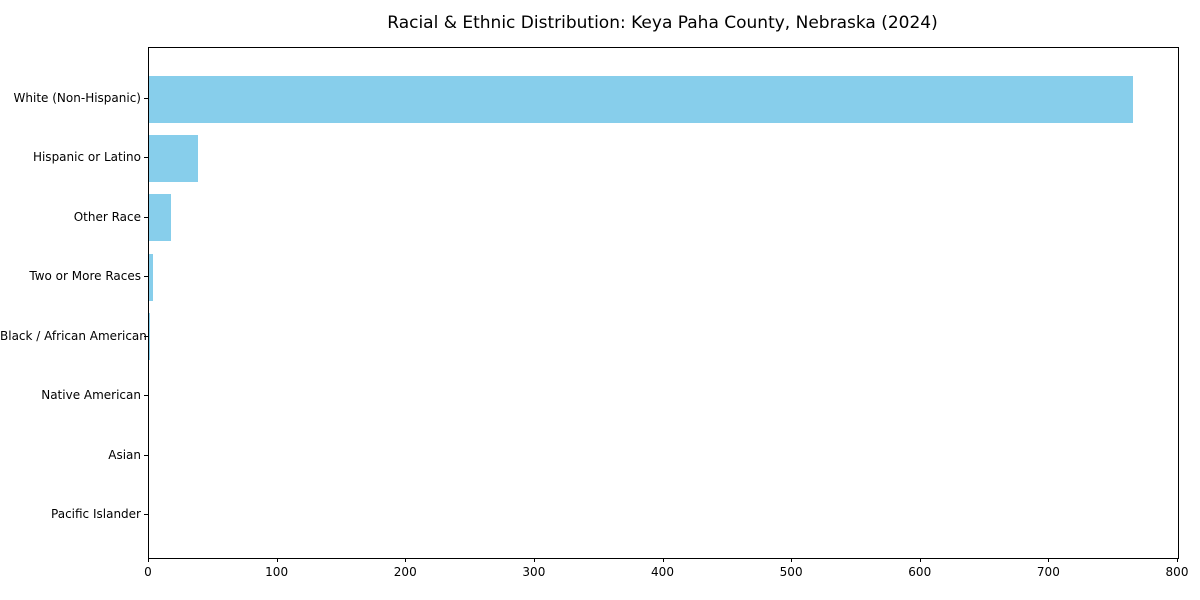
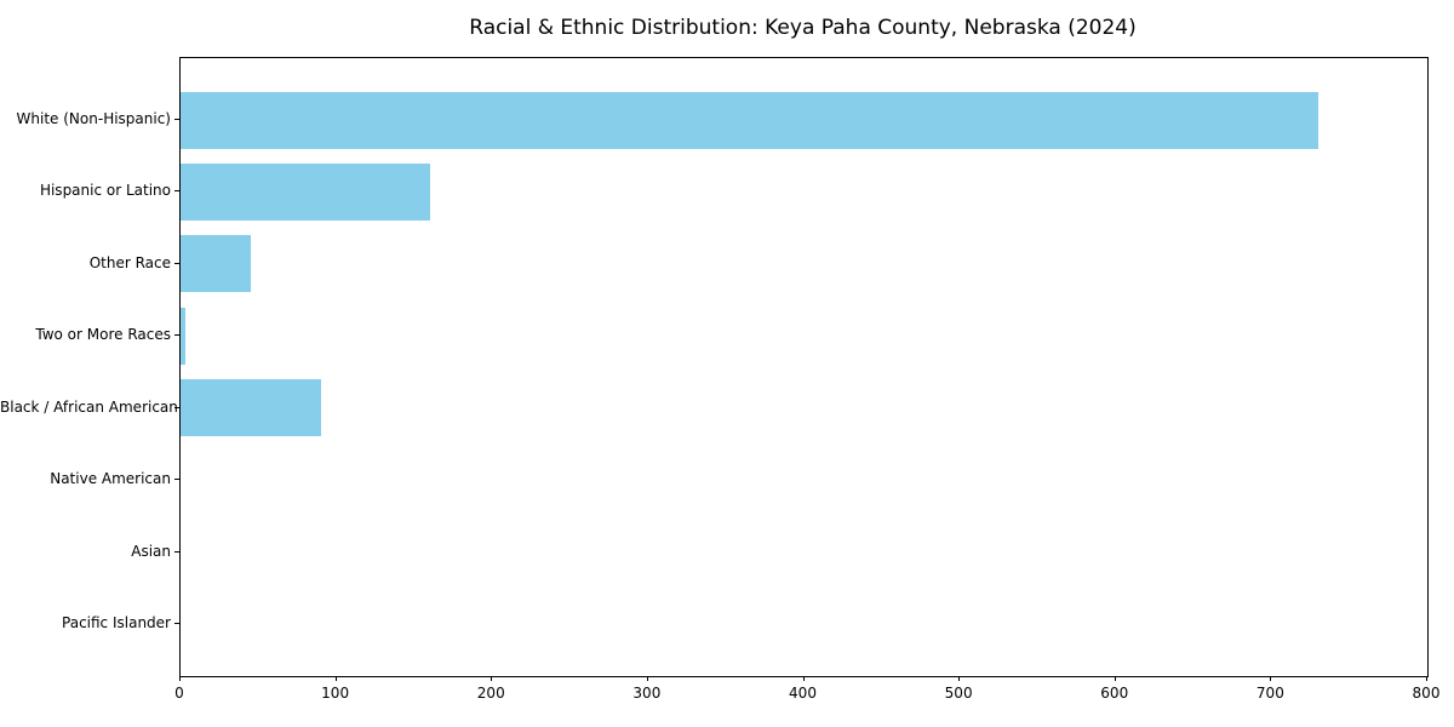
White (Non-Hispanic): 765 -> 730
Hispanic or Latino: 38 -> 160
Other Race: 17 -> 45
Black / African American: 1 -> 90
